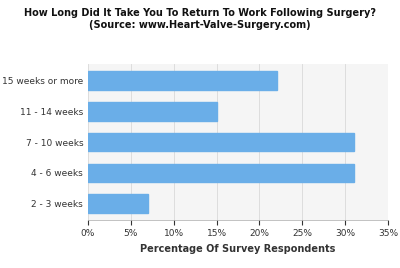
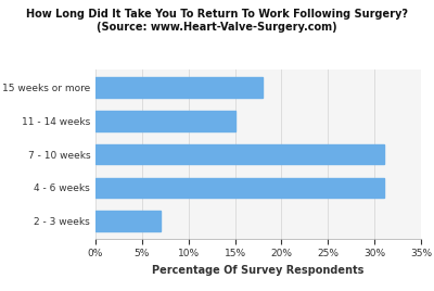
15 weeks or more: 22% -> 18%
